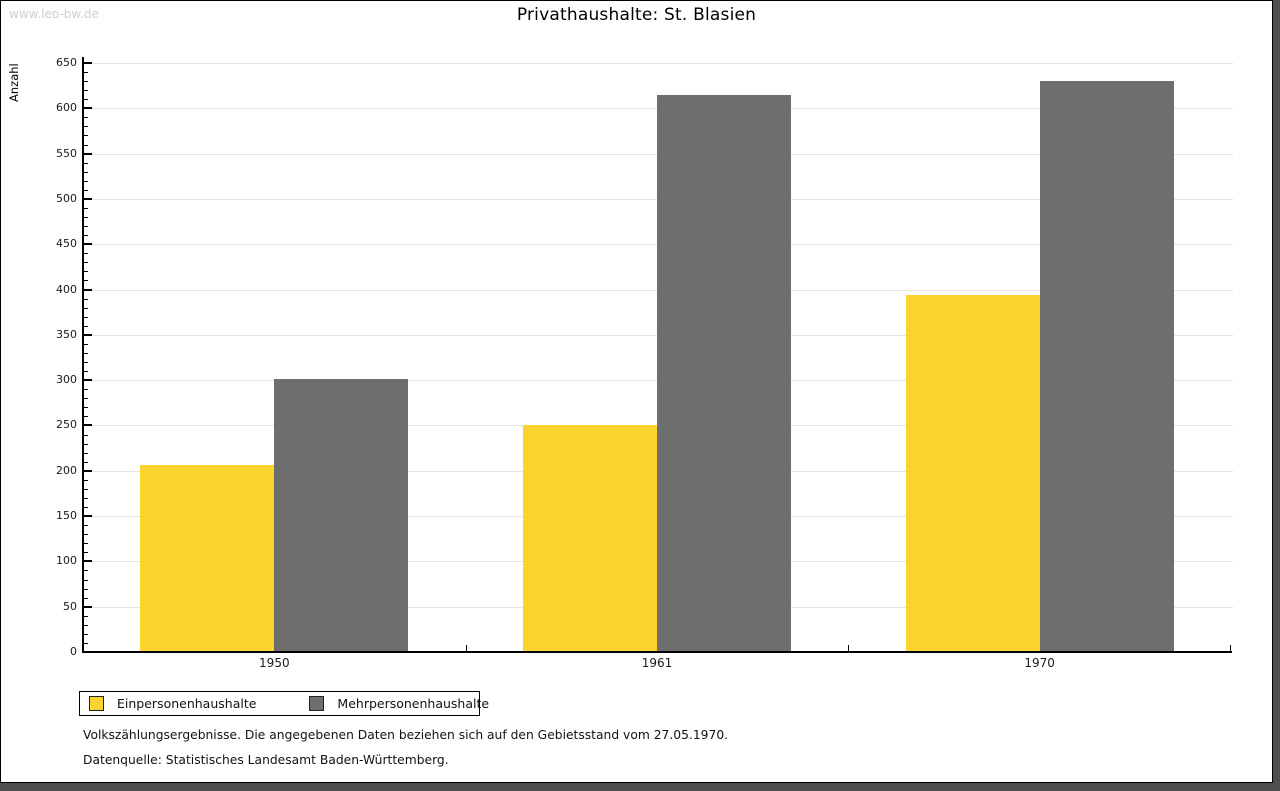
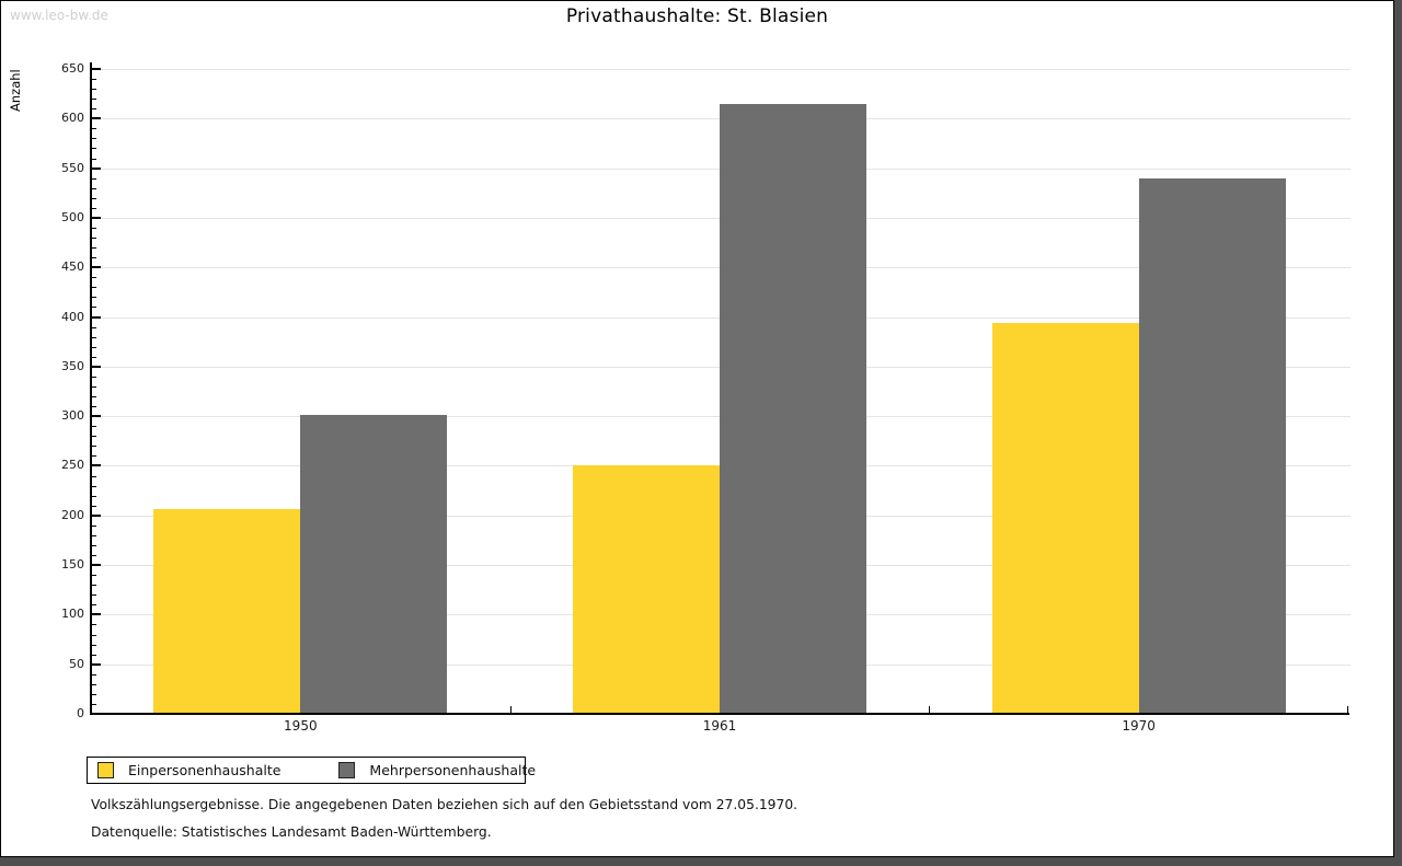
Mehrpersonenhaushalte/1970: 630 -> 540
